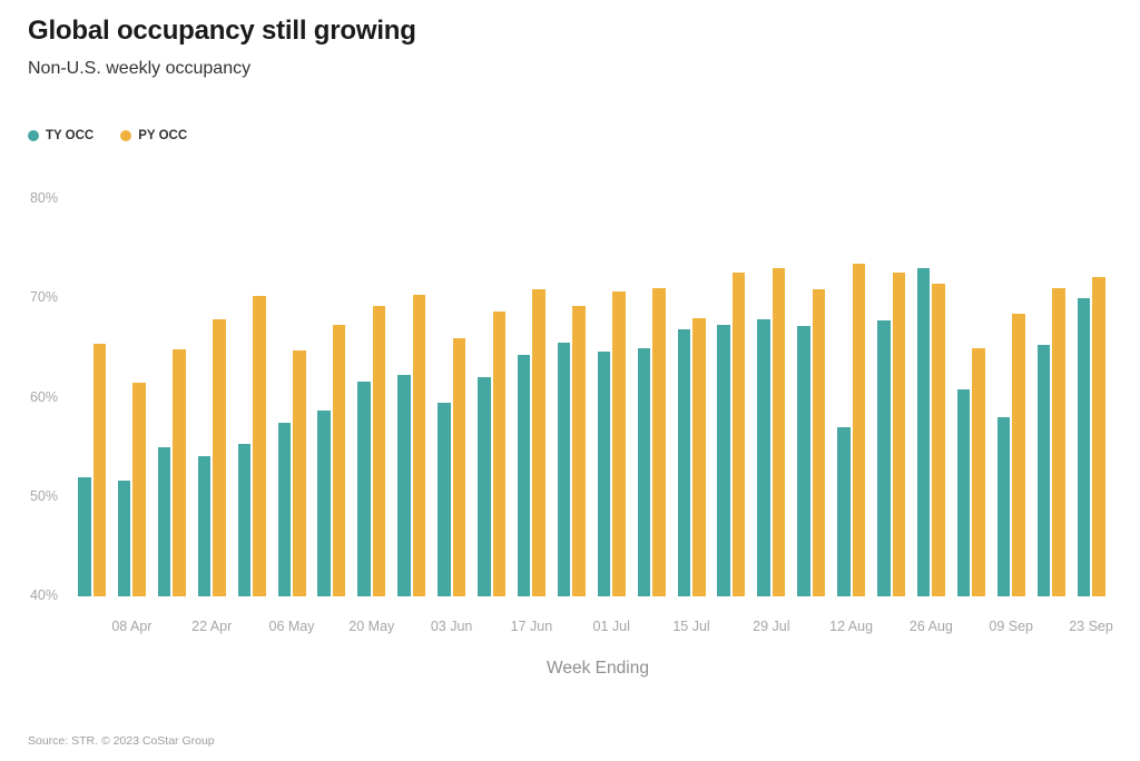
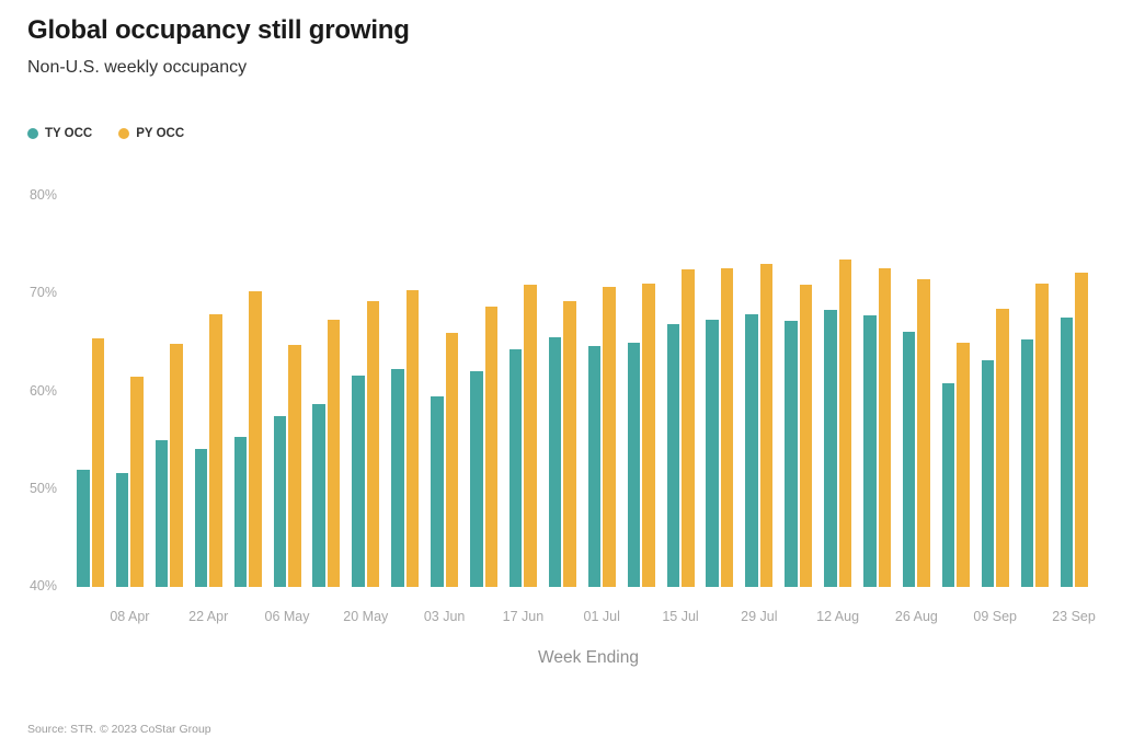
PY OCC/15 Jul: 68% -> 72%
TY OCC/12 Aug: 57% -> 68%
TY OCC/26 Aug: 73% -> 66%
TY OCC/09 Sep: 58% -> 63%
TY OCC/23 Sep: 70% -> 68%
